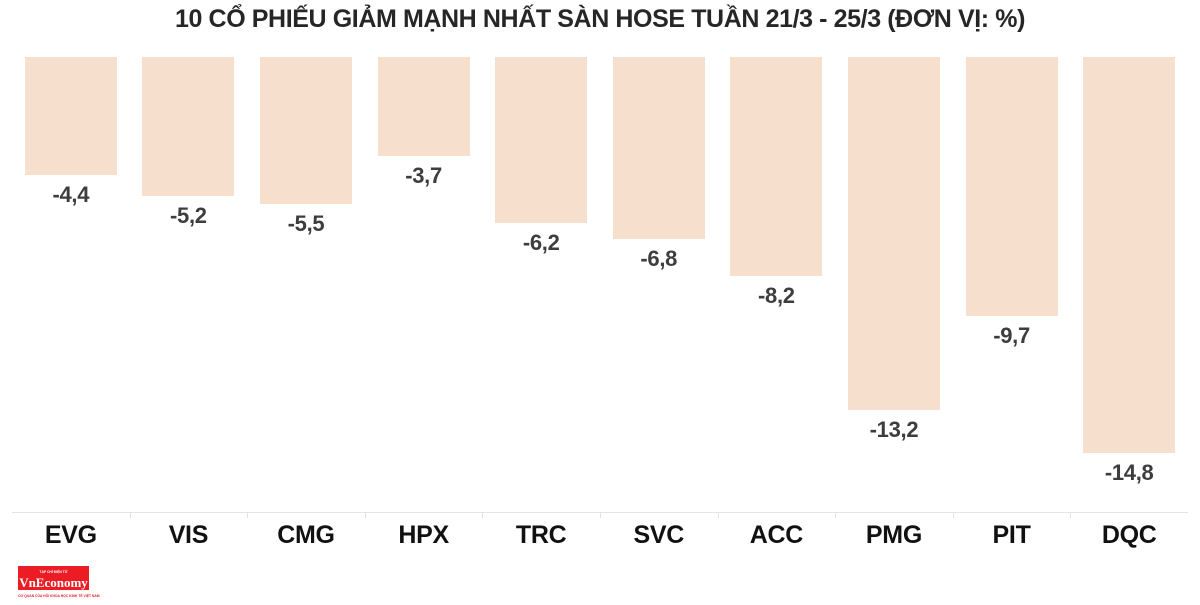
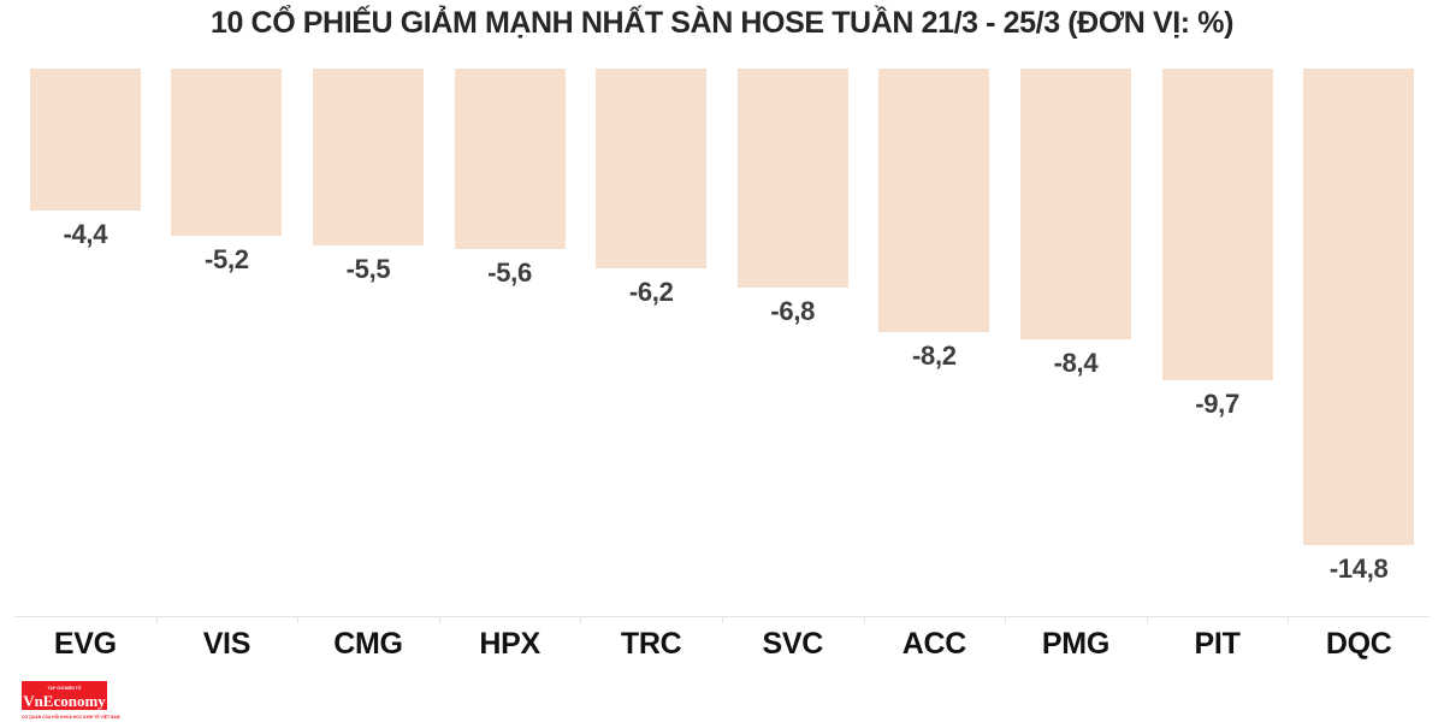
HPX: -3,7 -> -5,6
PMG: -13,2 -> -8,4
